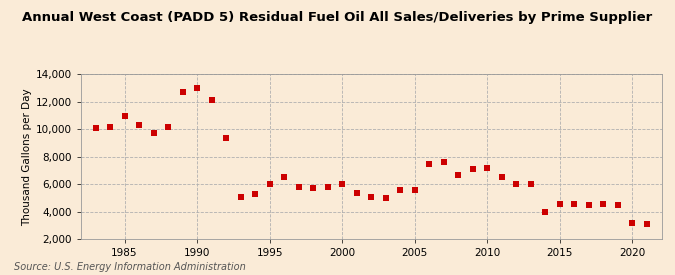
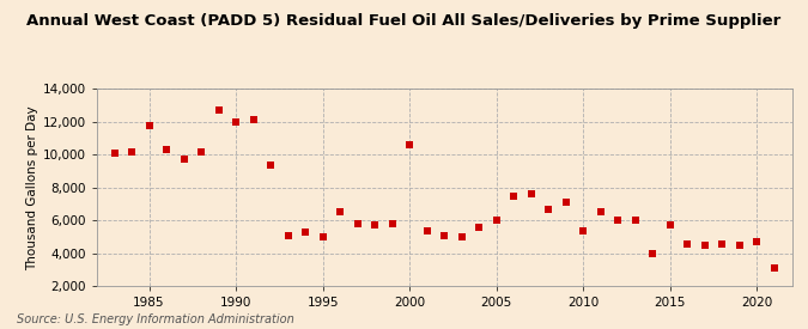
1985: 11,000 -> 11,800
1990: 13,000 -> 12,000
1995: 6,000 -> 5,000
2000: 6,000 -> 10,600
2005: 5,600 -> 6,000
2010: 7,200 -> 5,400
2015: 4,600 -> 5,700
2020: 3,200 -> 4,700
